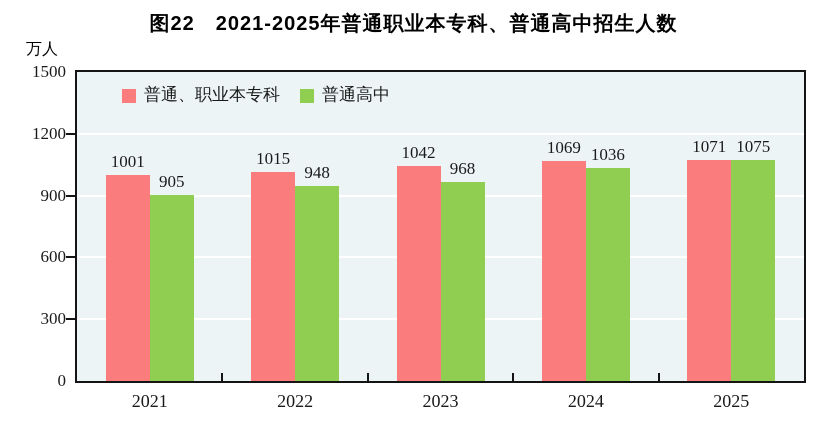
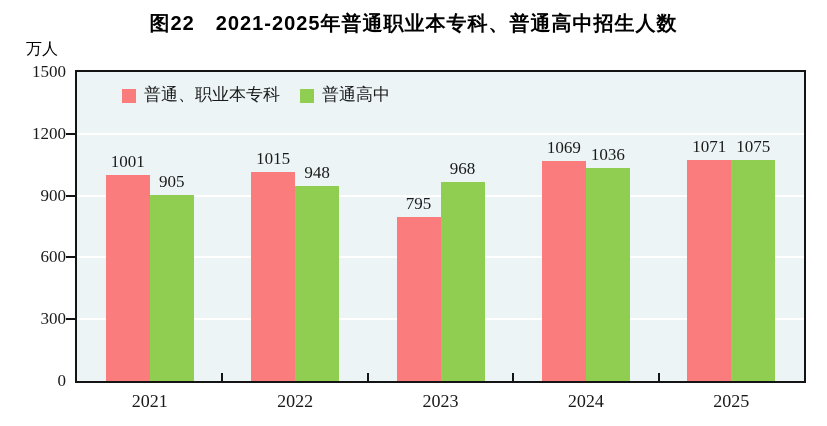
普通、职业本专科/2023: 1042 -> 795
